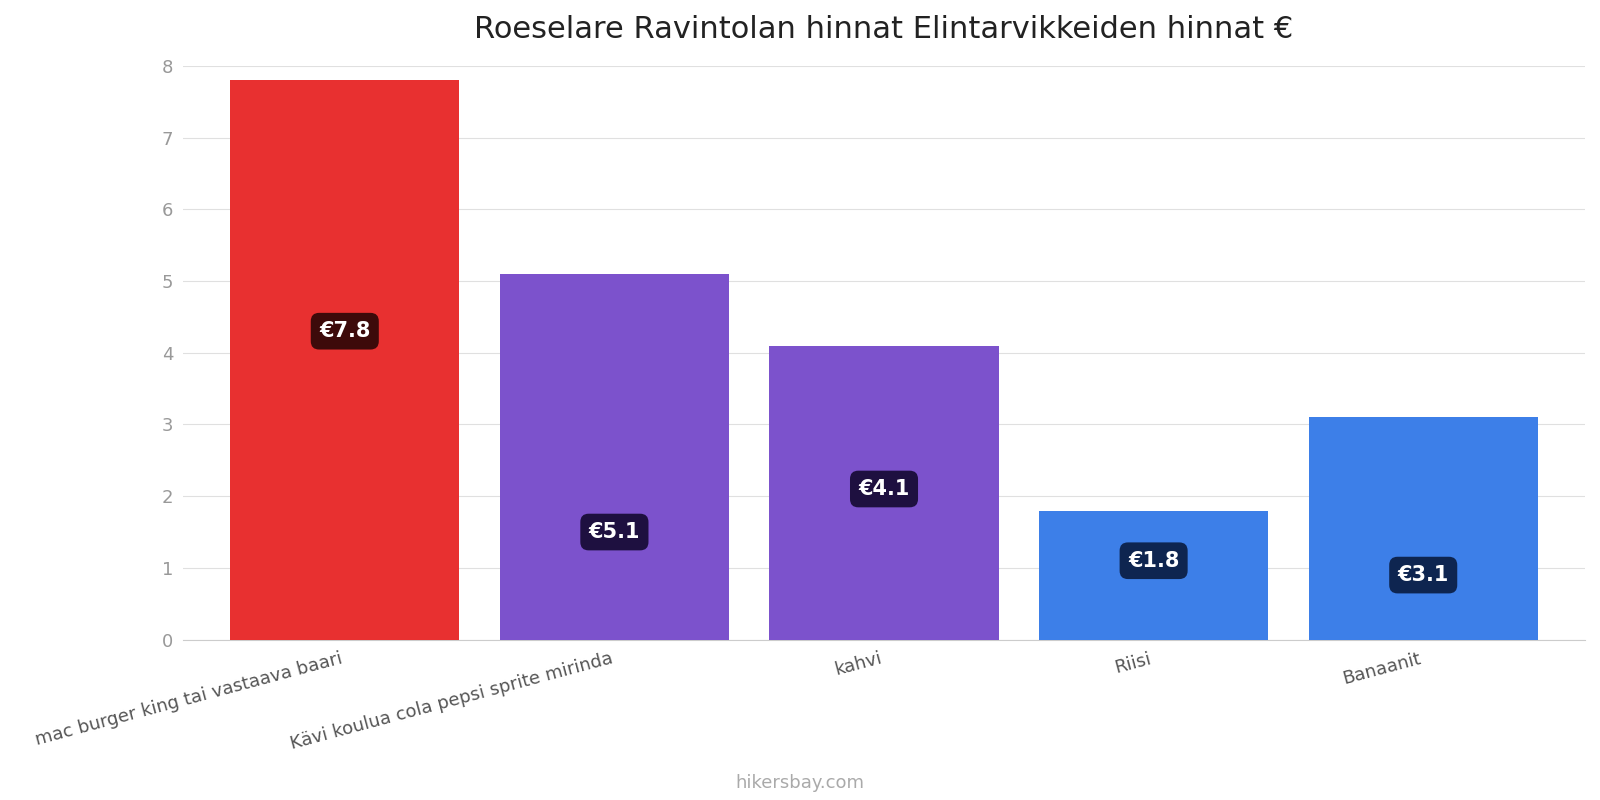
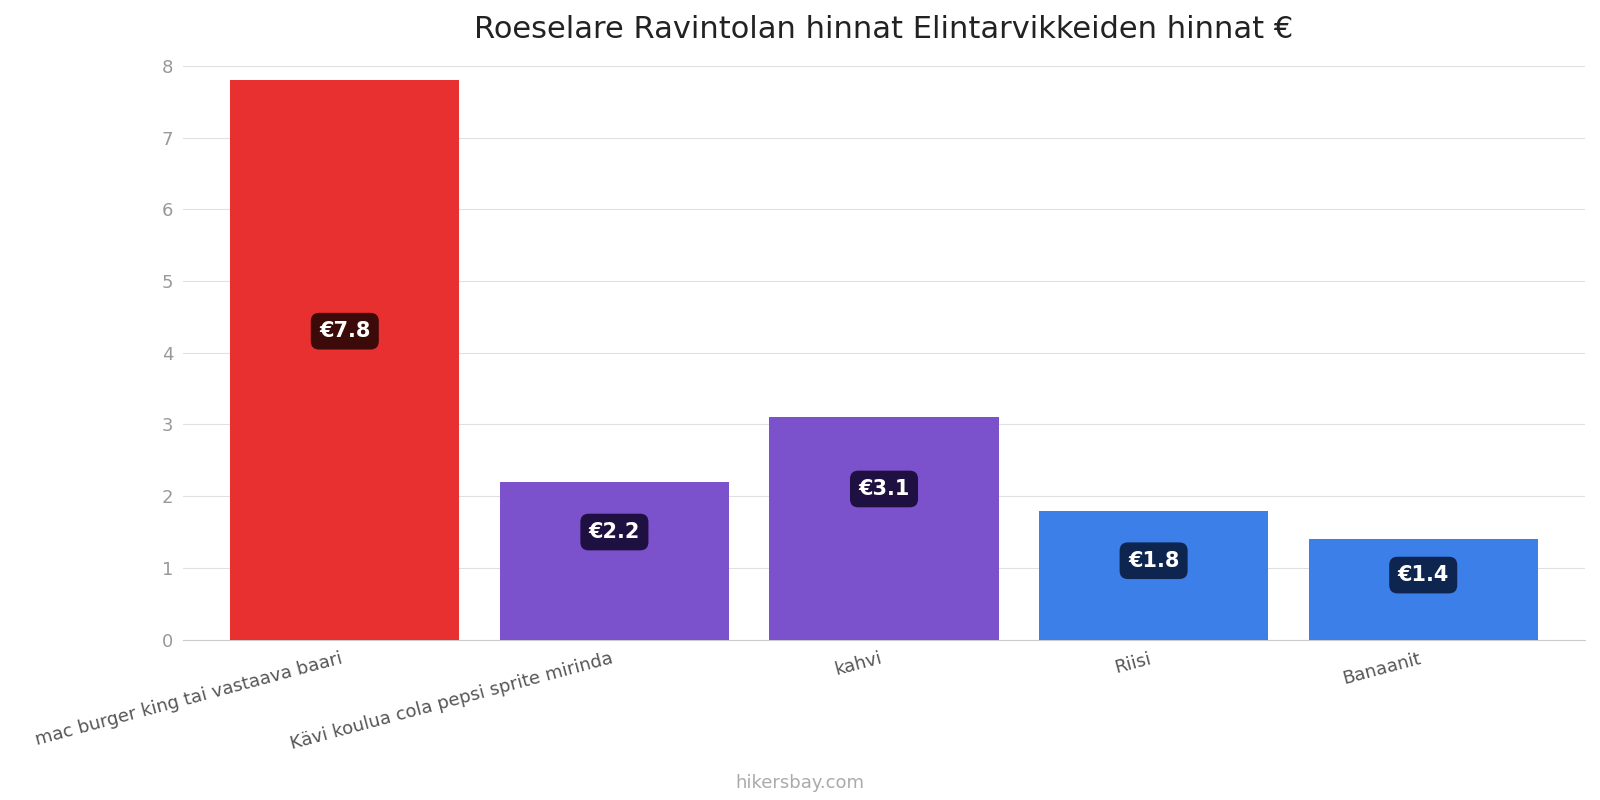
Kävi koulua cola pepsi sprite mirinda: €5.1 -> €2.2
kahvi: €4.1 -> €3.1
Banaanit: €3.1 -> €1.4
